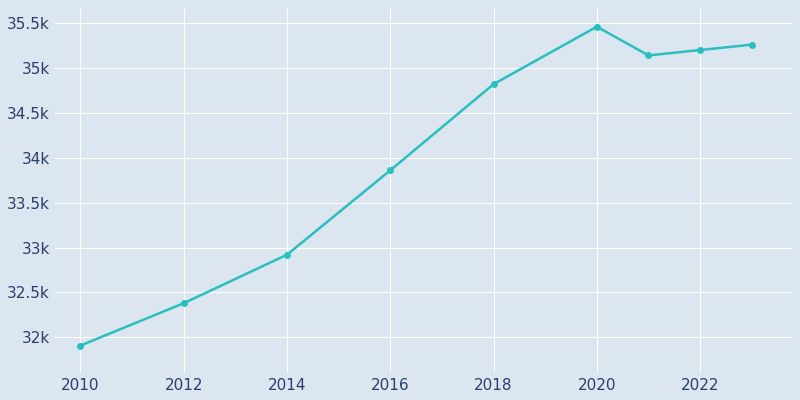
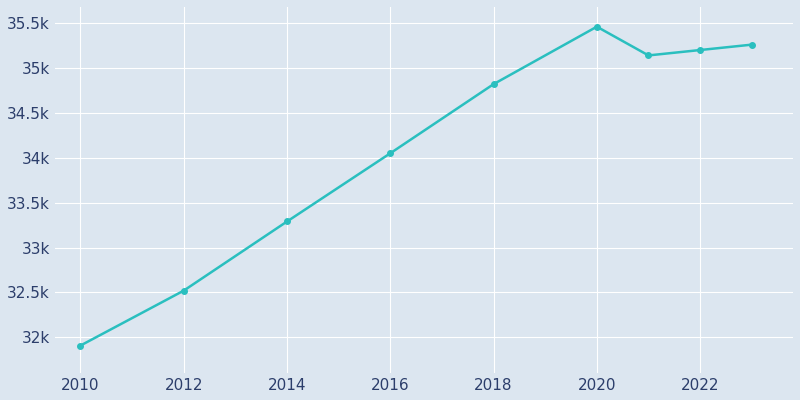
2012: 32.38k -> 32.52k
2014: 32.92k -> 33.29k
2016: 33.86k -> 34.05k
